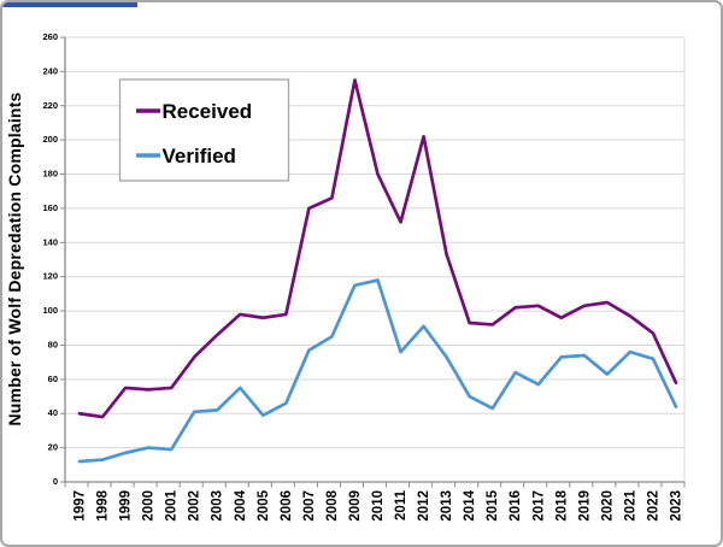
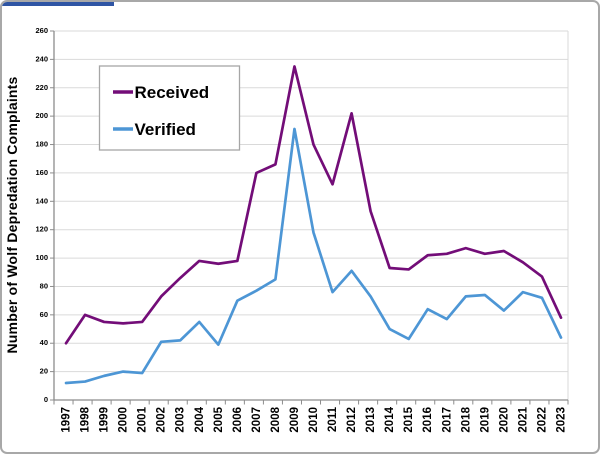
Received/1998: 38 -> 60
Verified/2006: 46 -> 70
Verified/2009: 115 -> 191
Received/2018: 96 -> 107
